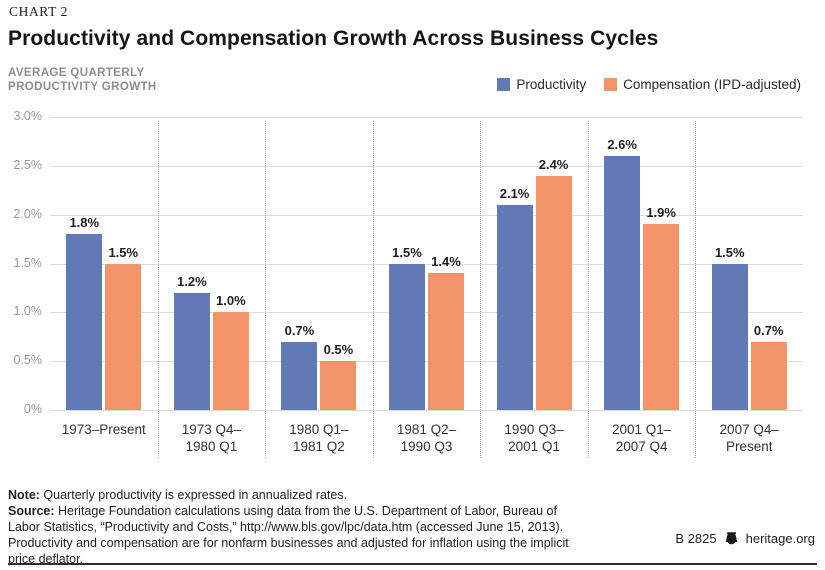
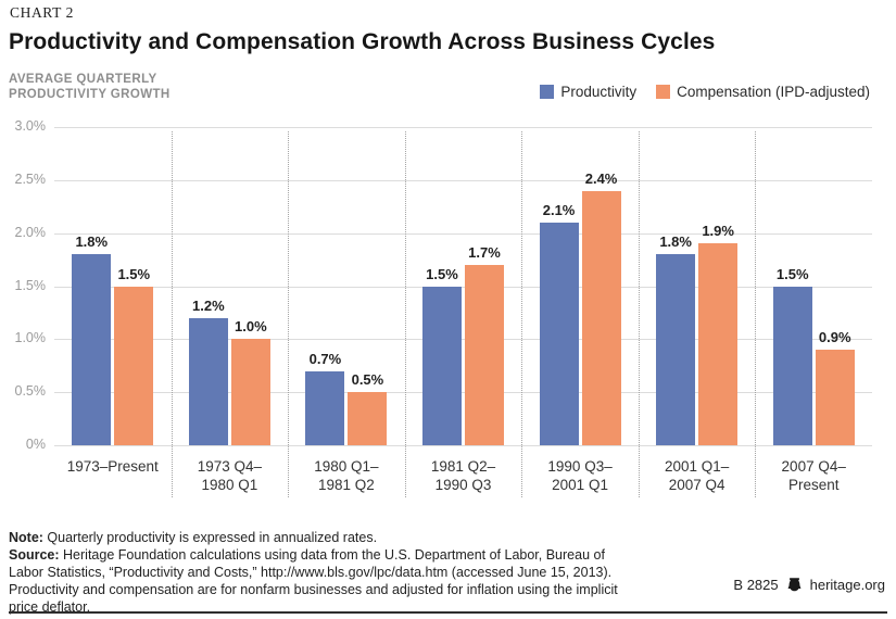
Compensation (IPD-adjusted)/1981 Q2– 1990 Q3: 1.4% -> 1.7%
Productivity/2001 Q1– 2007 Q4: 2.6% -> 1.8%
Compensation (IPD-adjusted)/2007 Q4– Present: 0.7% -> 0.9%
